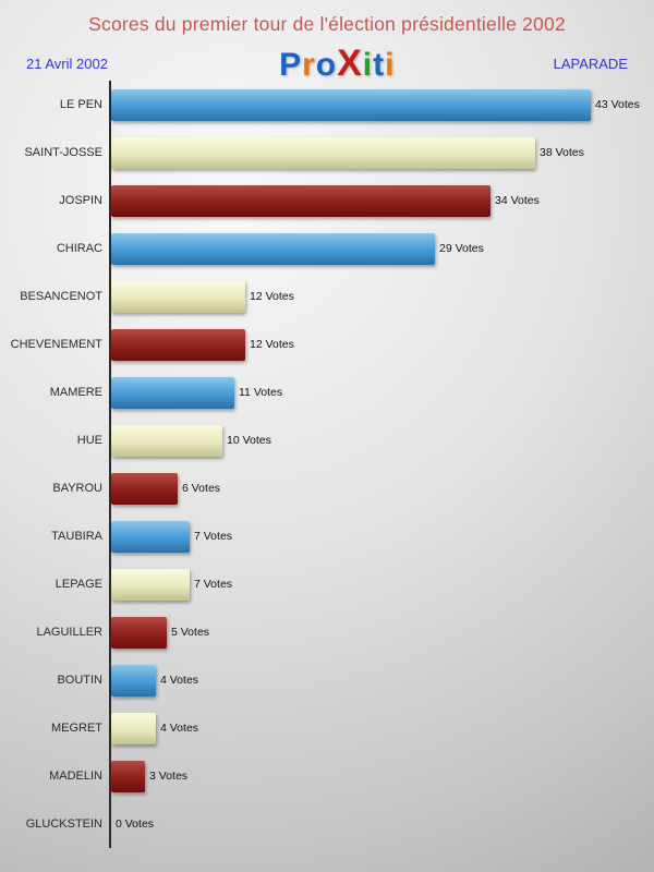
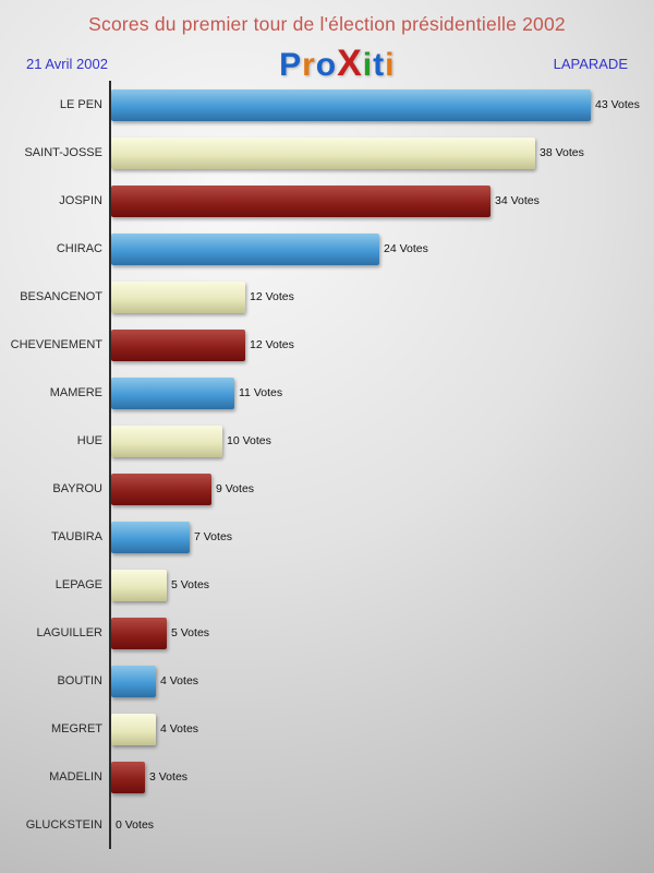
CHIRAC: 29 -> 24
BAYROU: 6 -> 9
LEPAGE: 7 -> 5
